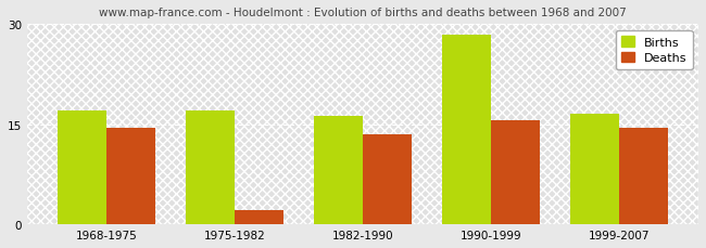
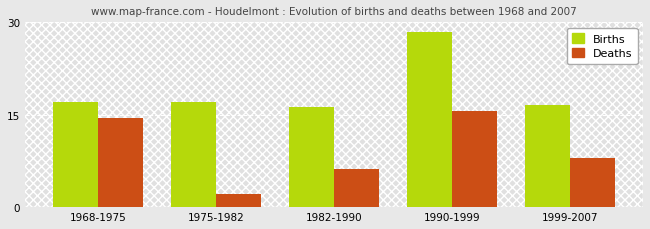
Deaths/1982-1990: 13.5 -> 6.2
Deaths/1999-2007: 14.4 -> 8.0
